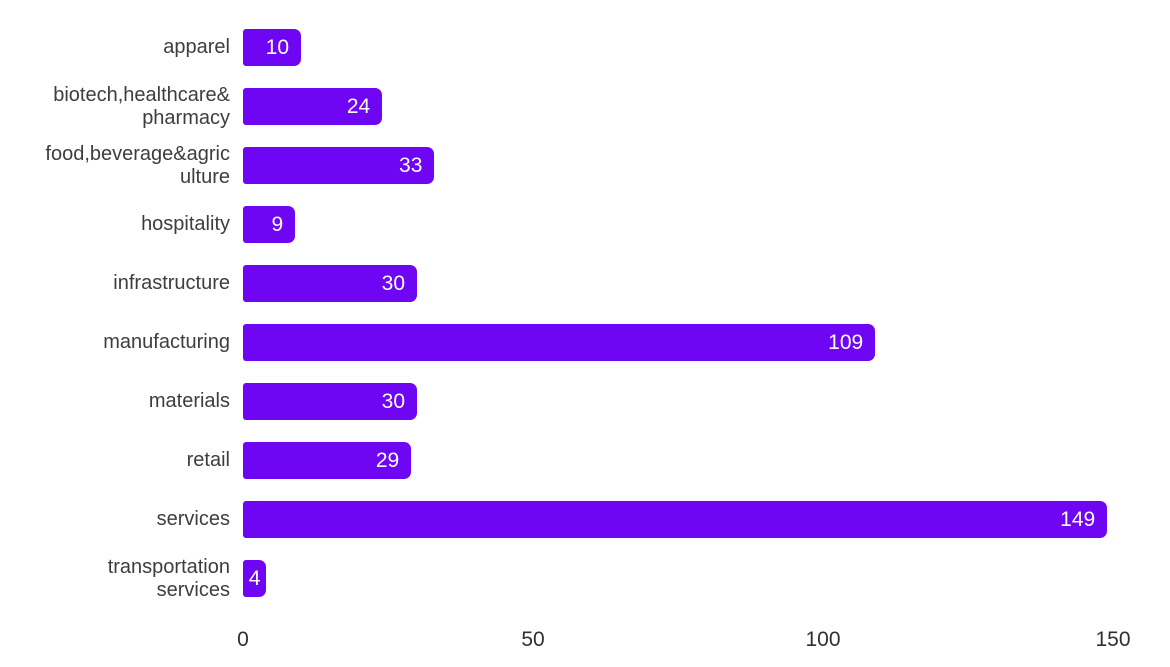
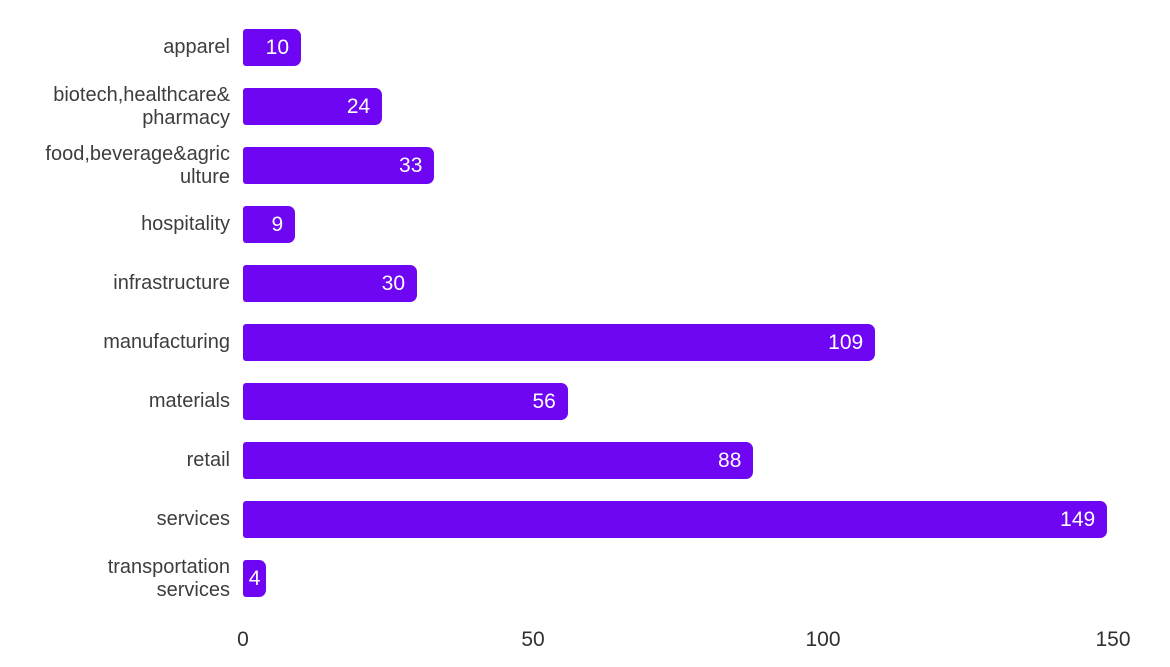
materials: 30 -> 56
retail: 29 -> 88
